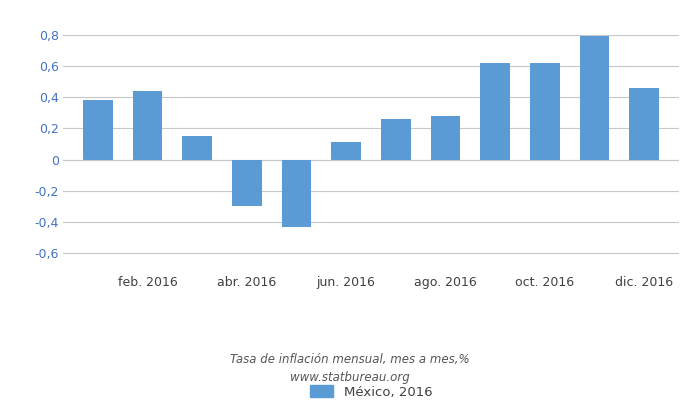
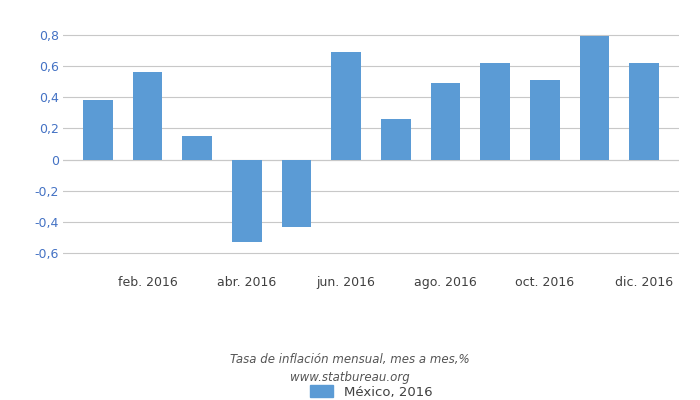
feb. 2016: 0,44 -> 0,56
abr. 2016: -0,30 -> -0,53
jun. 2016: 0,11 -> 0,69
ago. 2016: 0,28 -> 0,49
oct. 2016: 0,62 -> 0,51
dic. 2016: 0,46 -> 0,62
